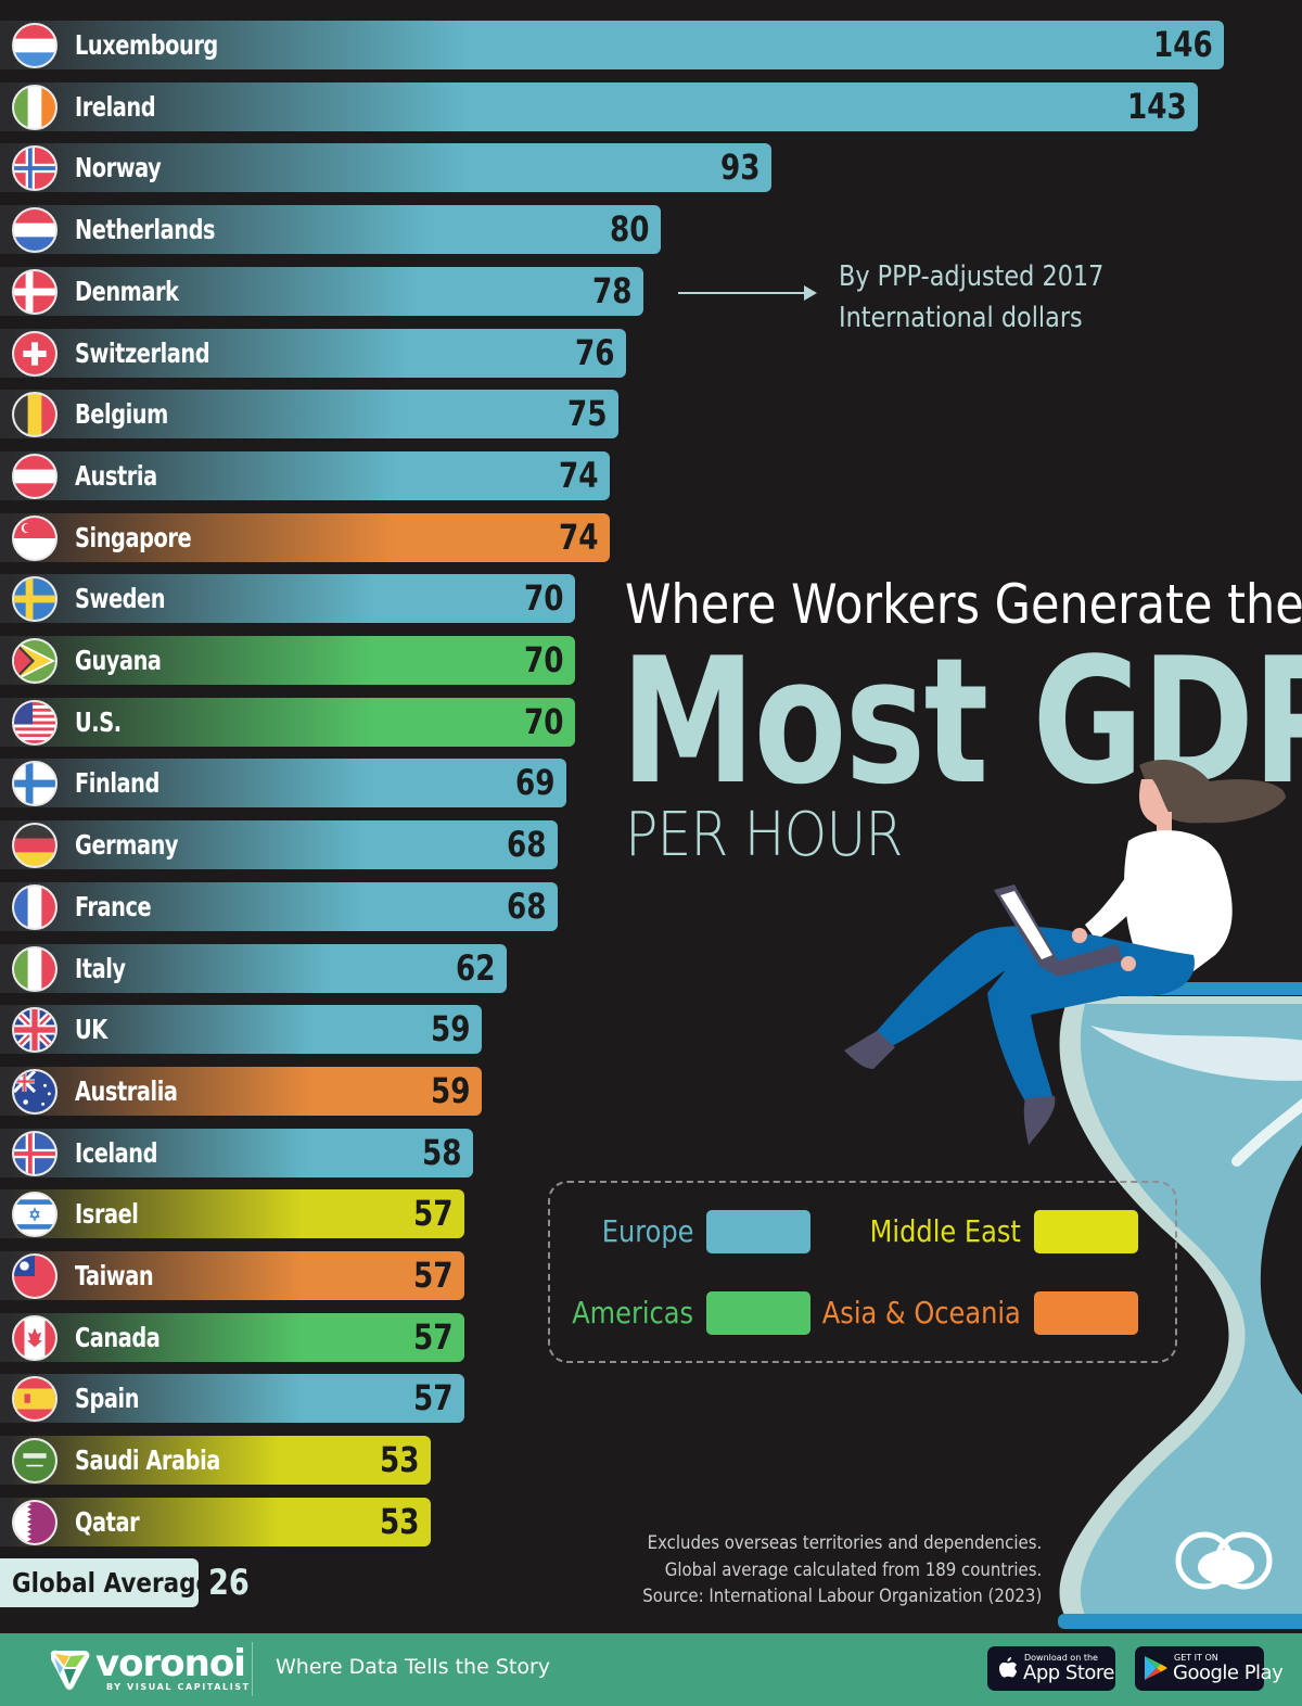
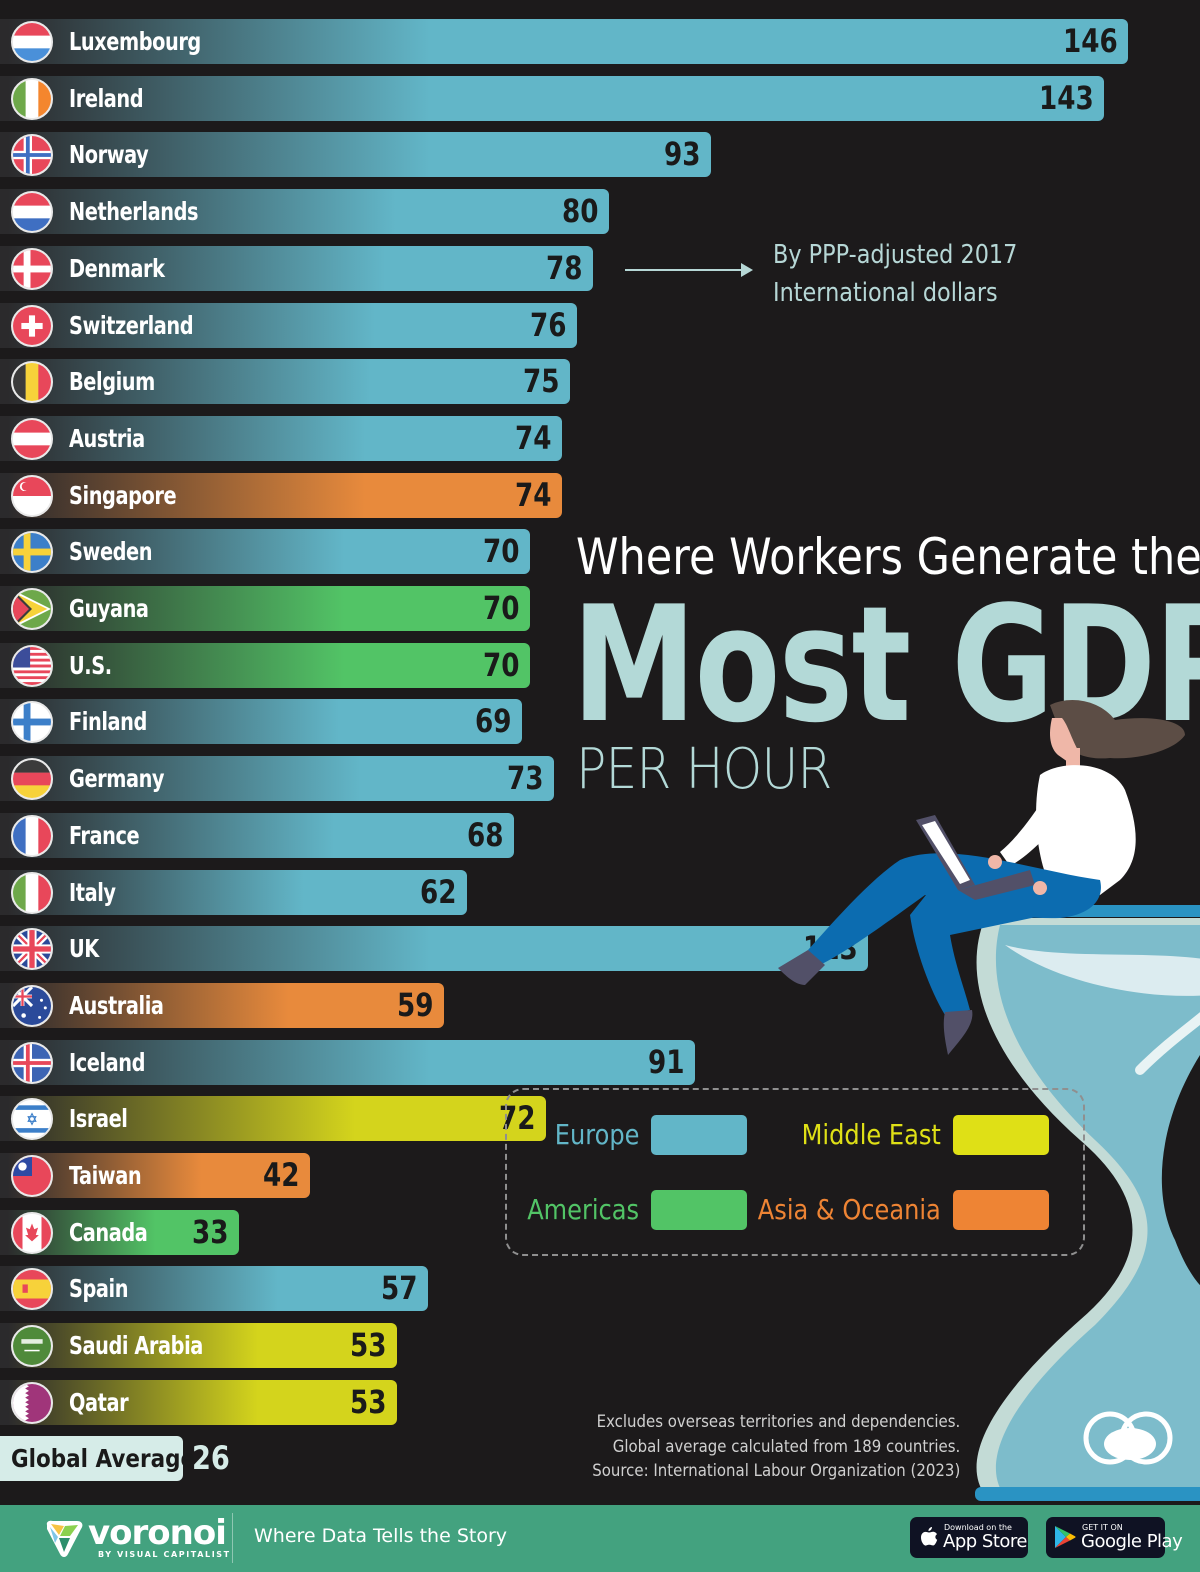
Germany: 68 -> 73
UK: 59 -> 113
Iceland: 58 -> 91
Israel: 57 -> 72
Taiwan: 57 -> 42
Canada: 57 -> 33
